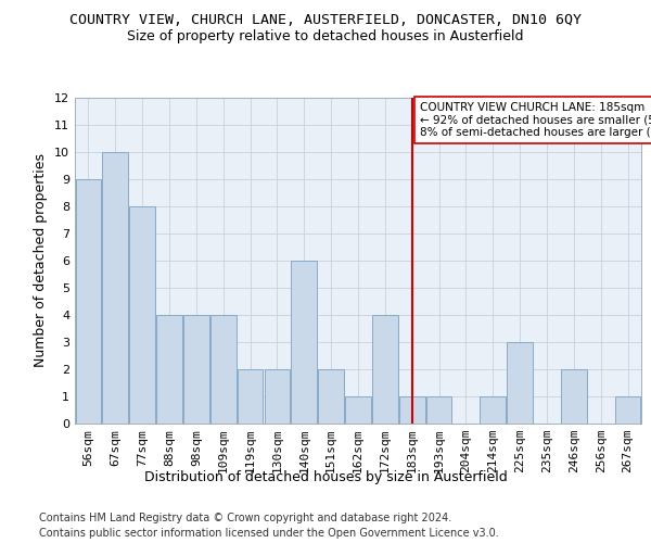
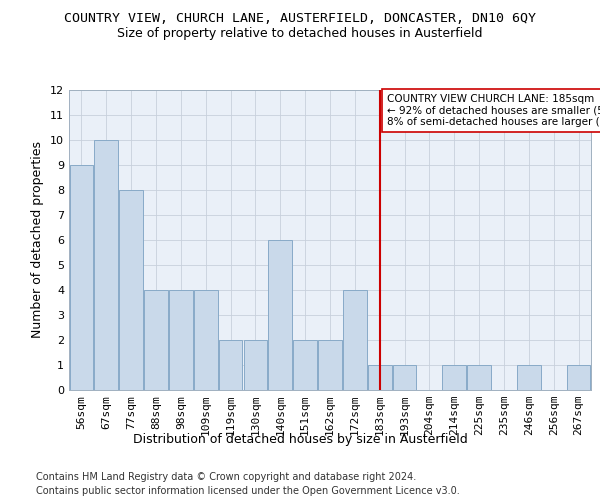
162sqm: 1 -> 2
225sqm: 3 -> 1
246sqm: 2 -> 1
